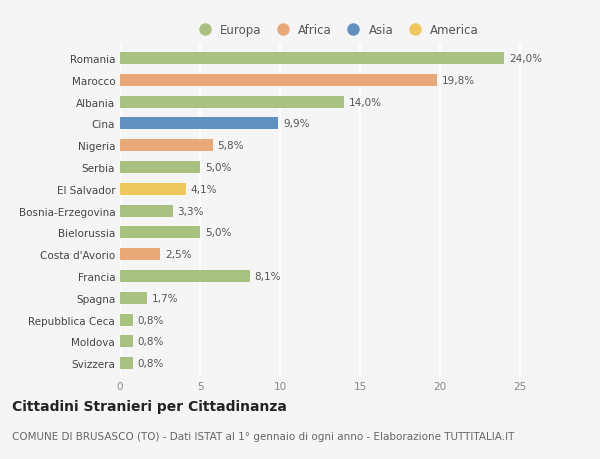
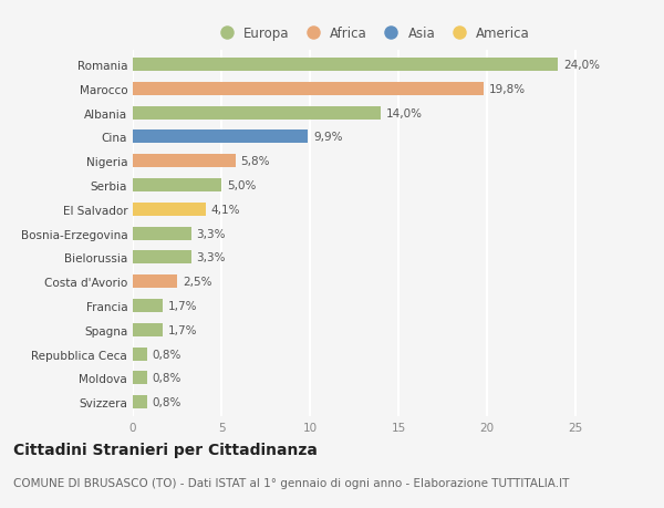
Bielorussia: 5,0% -> 3,3%
Francia: 8,1% -> 1,7%
